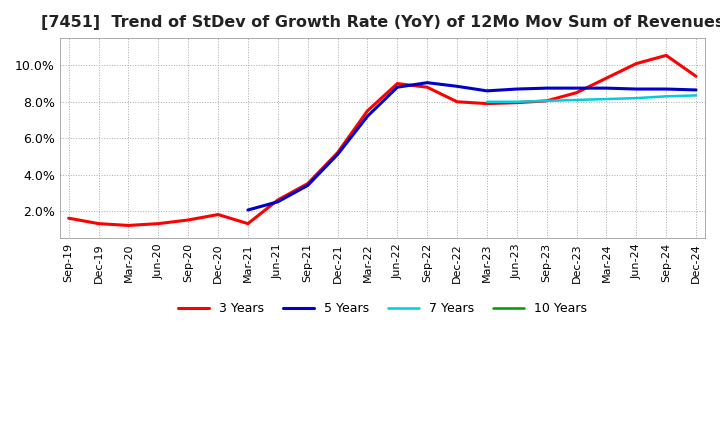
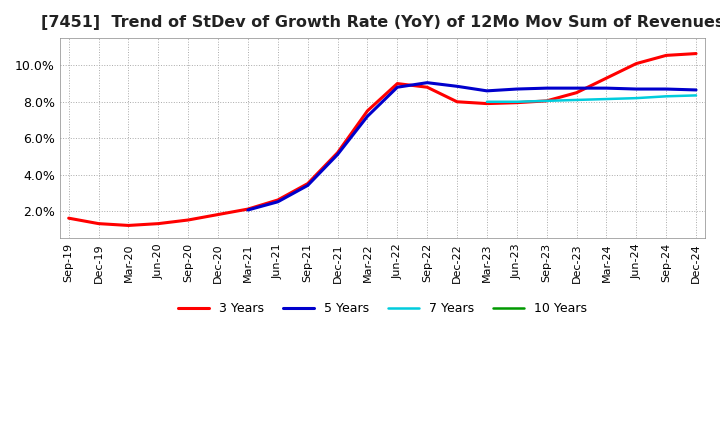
3 Years/Mar-21: 1.3% -> 2.1%
3 Years/Dec-24: 9.4% -> 10.7%
